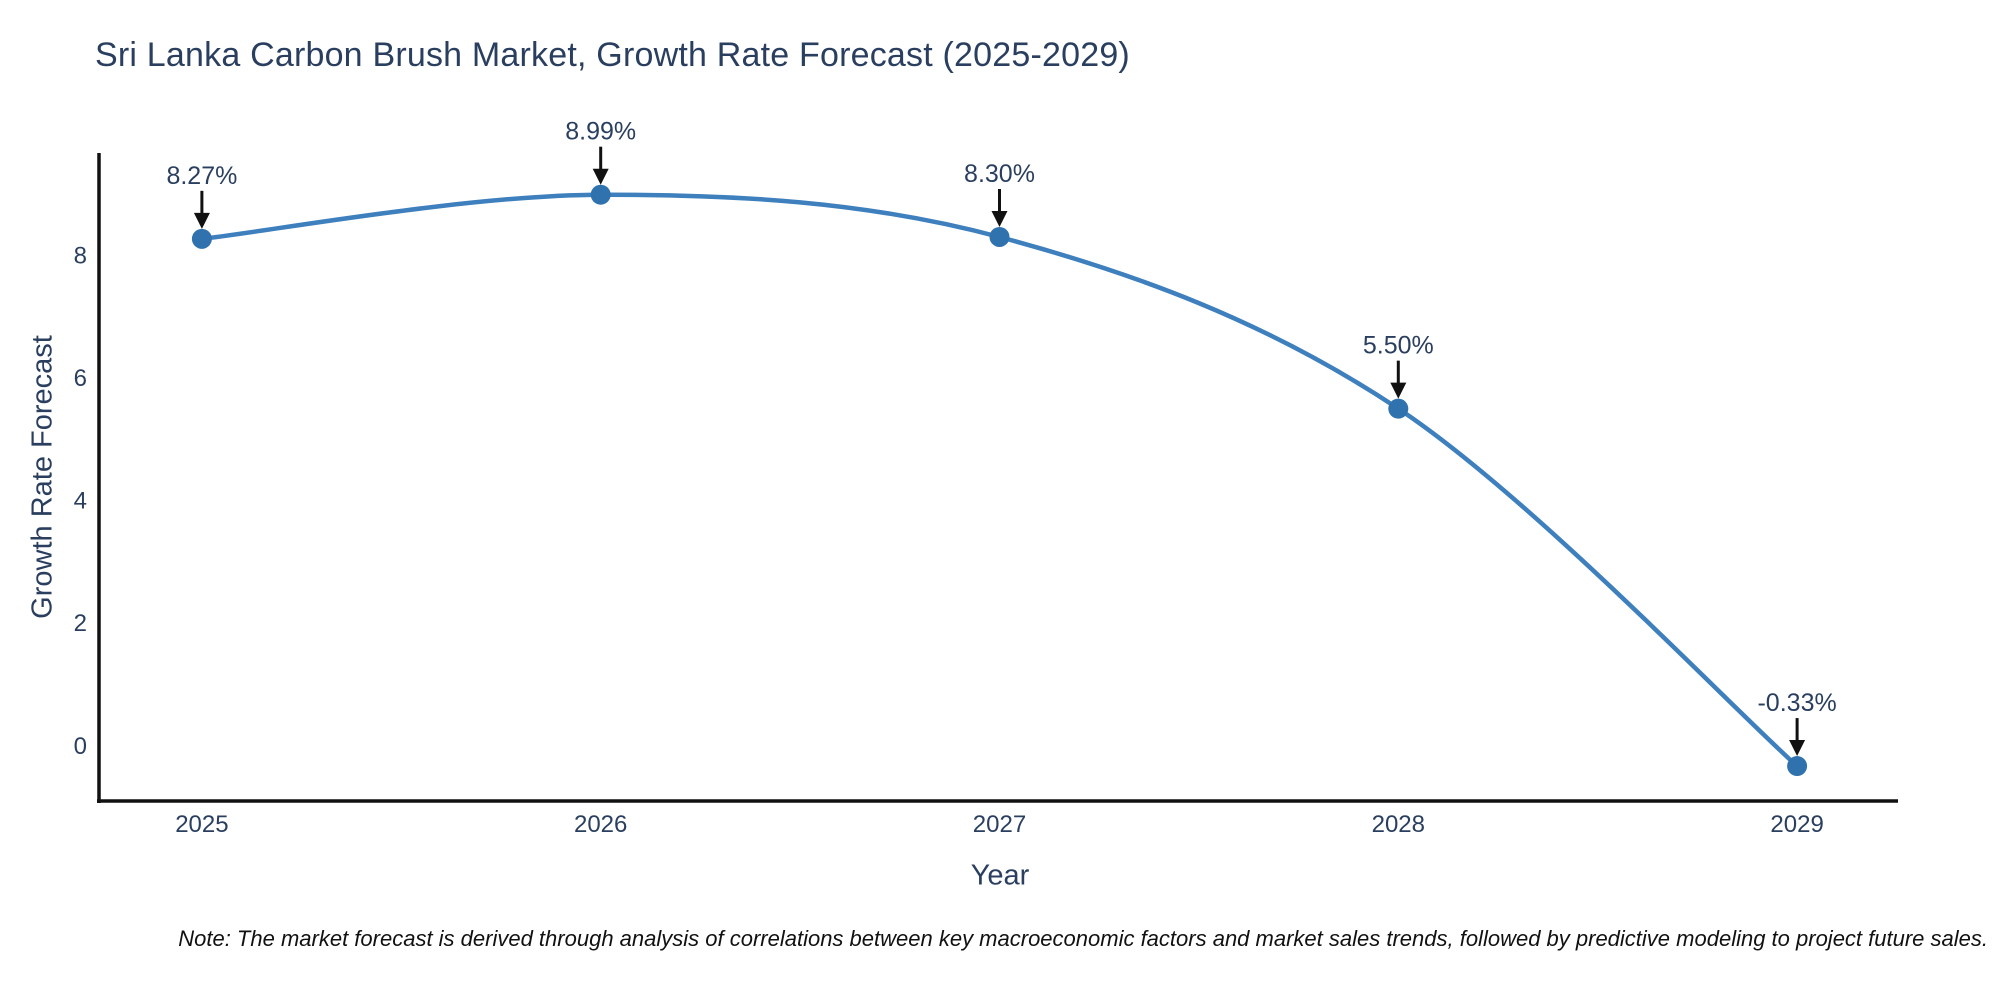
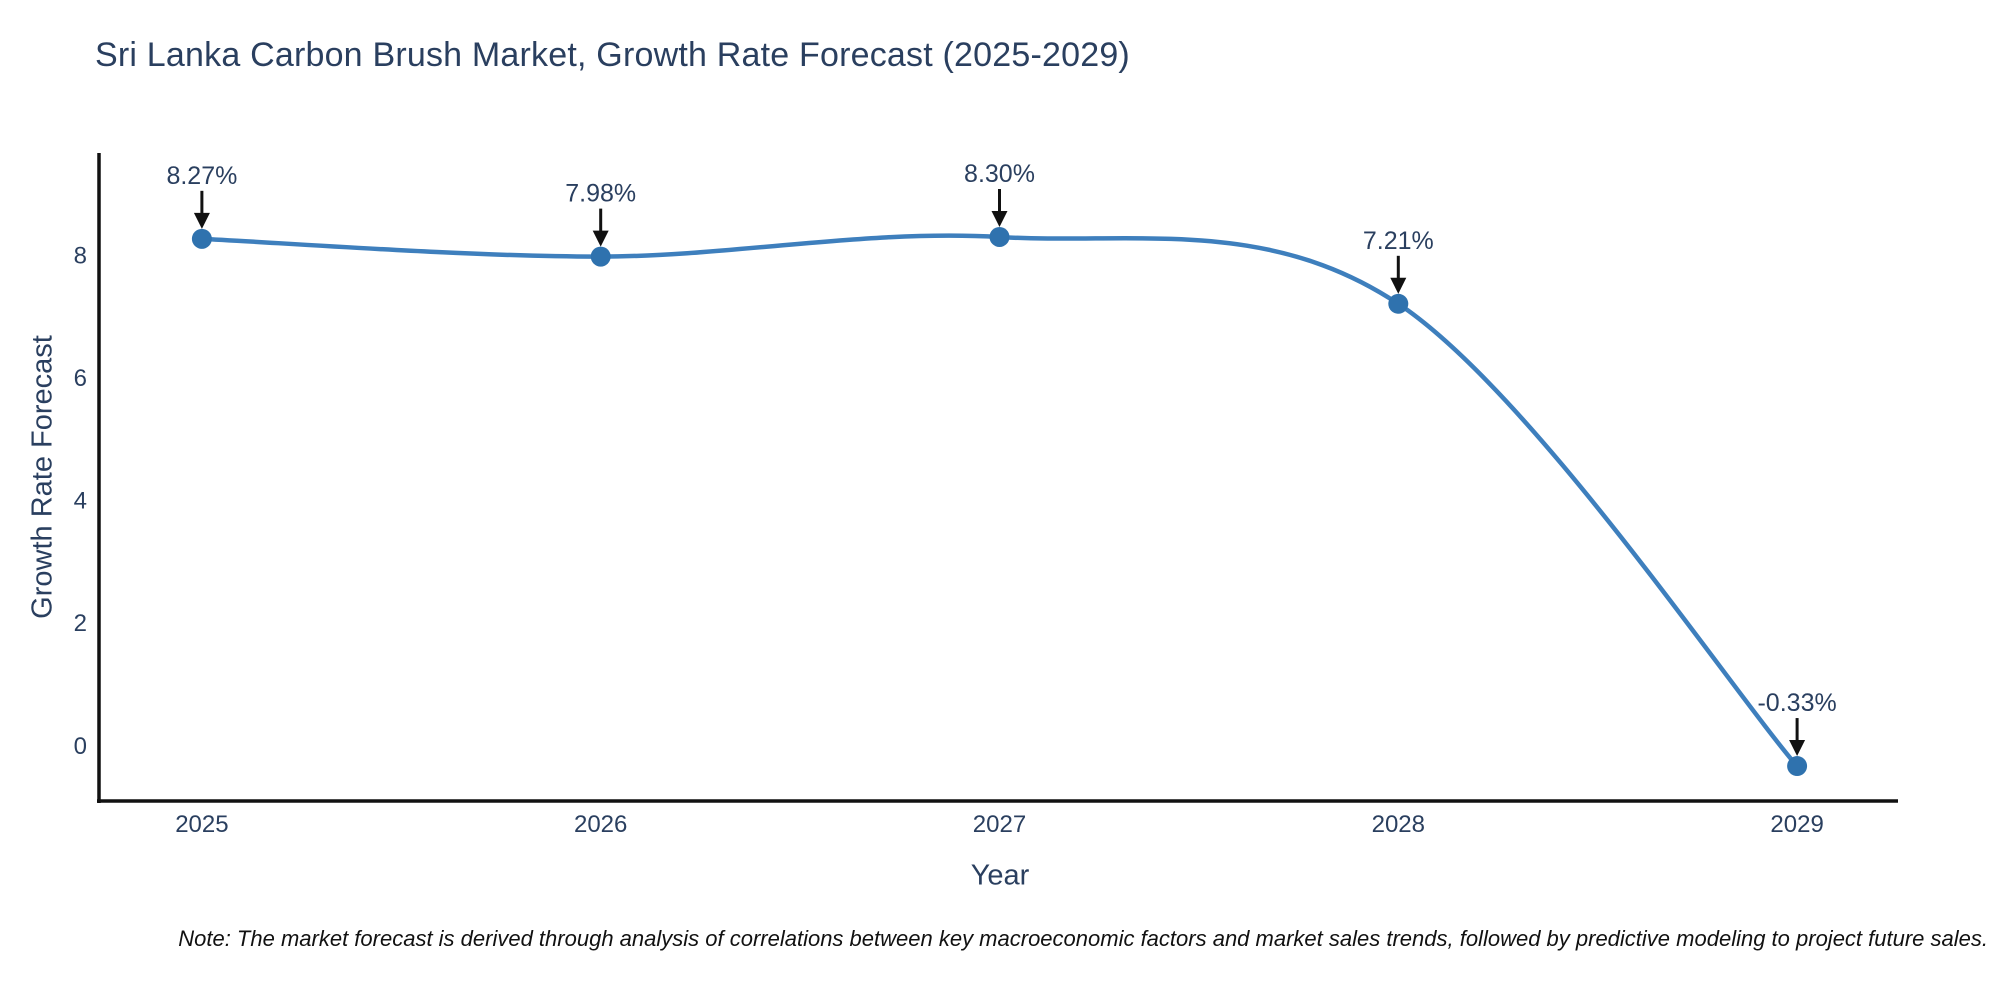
2026: 8.99% -> 7.98%
2028: 5.50% -> 7.21%
